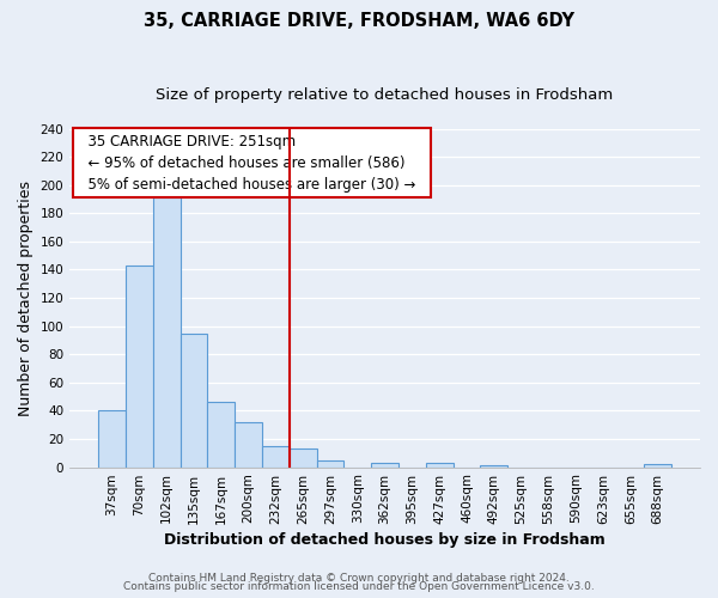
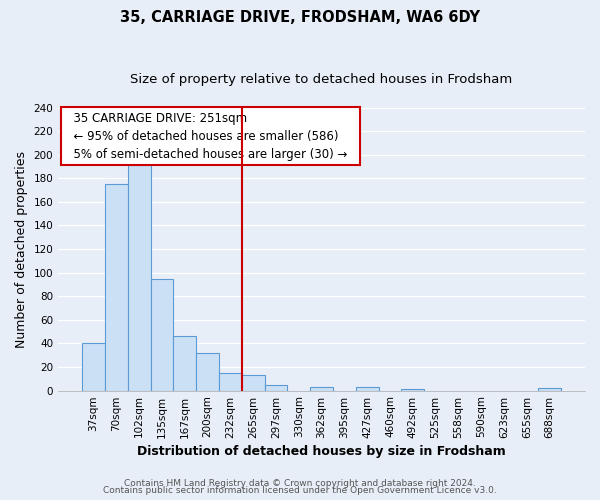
70sqm: 143 -> 175
